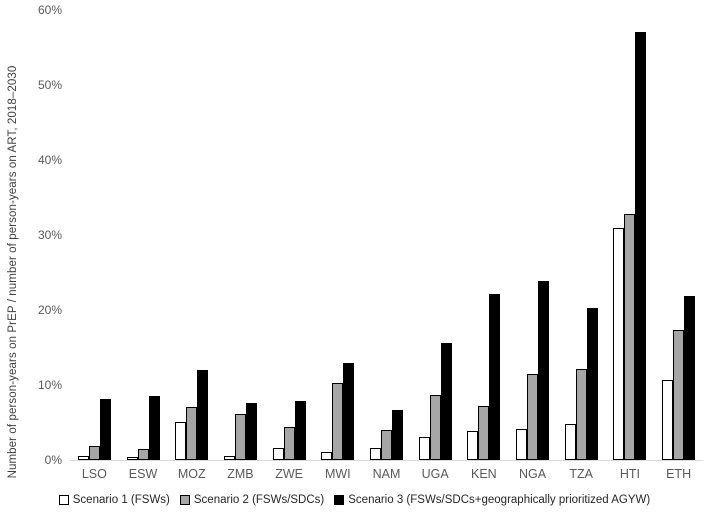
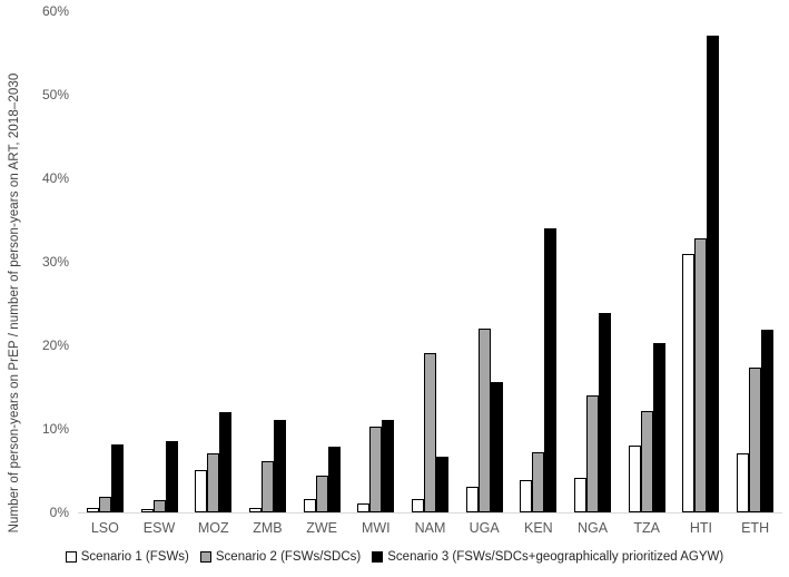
Scenario 3 (FSWs/SDCs+geographically prioritized AGYW)/ZMB: 8% -> 11%
Scenario 3 (FSWs/SDCs+geographically prioritized AGYW)/MWI: 13% -> 11%
Scenario 2 (FSWs/SDCs)/NAM: 4% -> 19%
Scenario 2 (FSWs/SDCs)/UGA: 9% -> 22%
Scenario 3 (FSWs/SDCs+geographically prioritized AGYW)/KEN: 22% -> 34%
Scenario 2 (FSWs/SDCs)/NGA: 11% -> 14%
Scenario 1 (FSWs)/TZA: 5% -> 8%
Scenario 1 (FSWs)/ETH: 11% -> 7%
